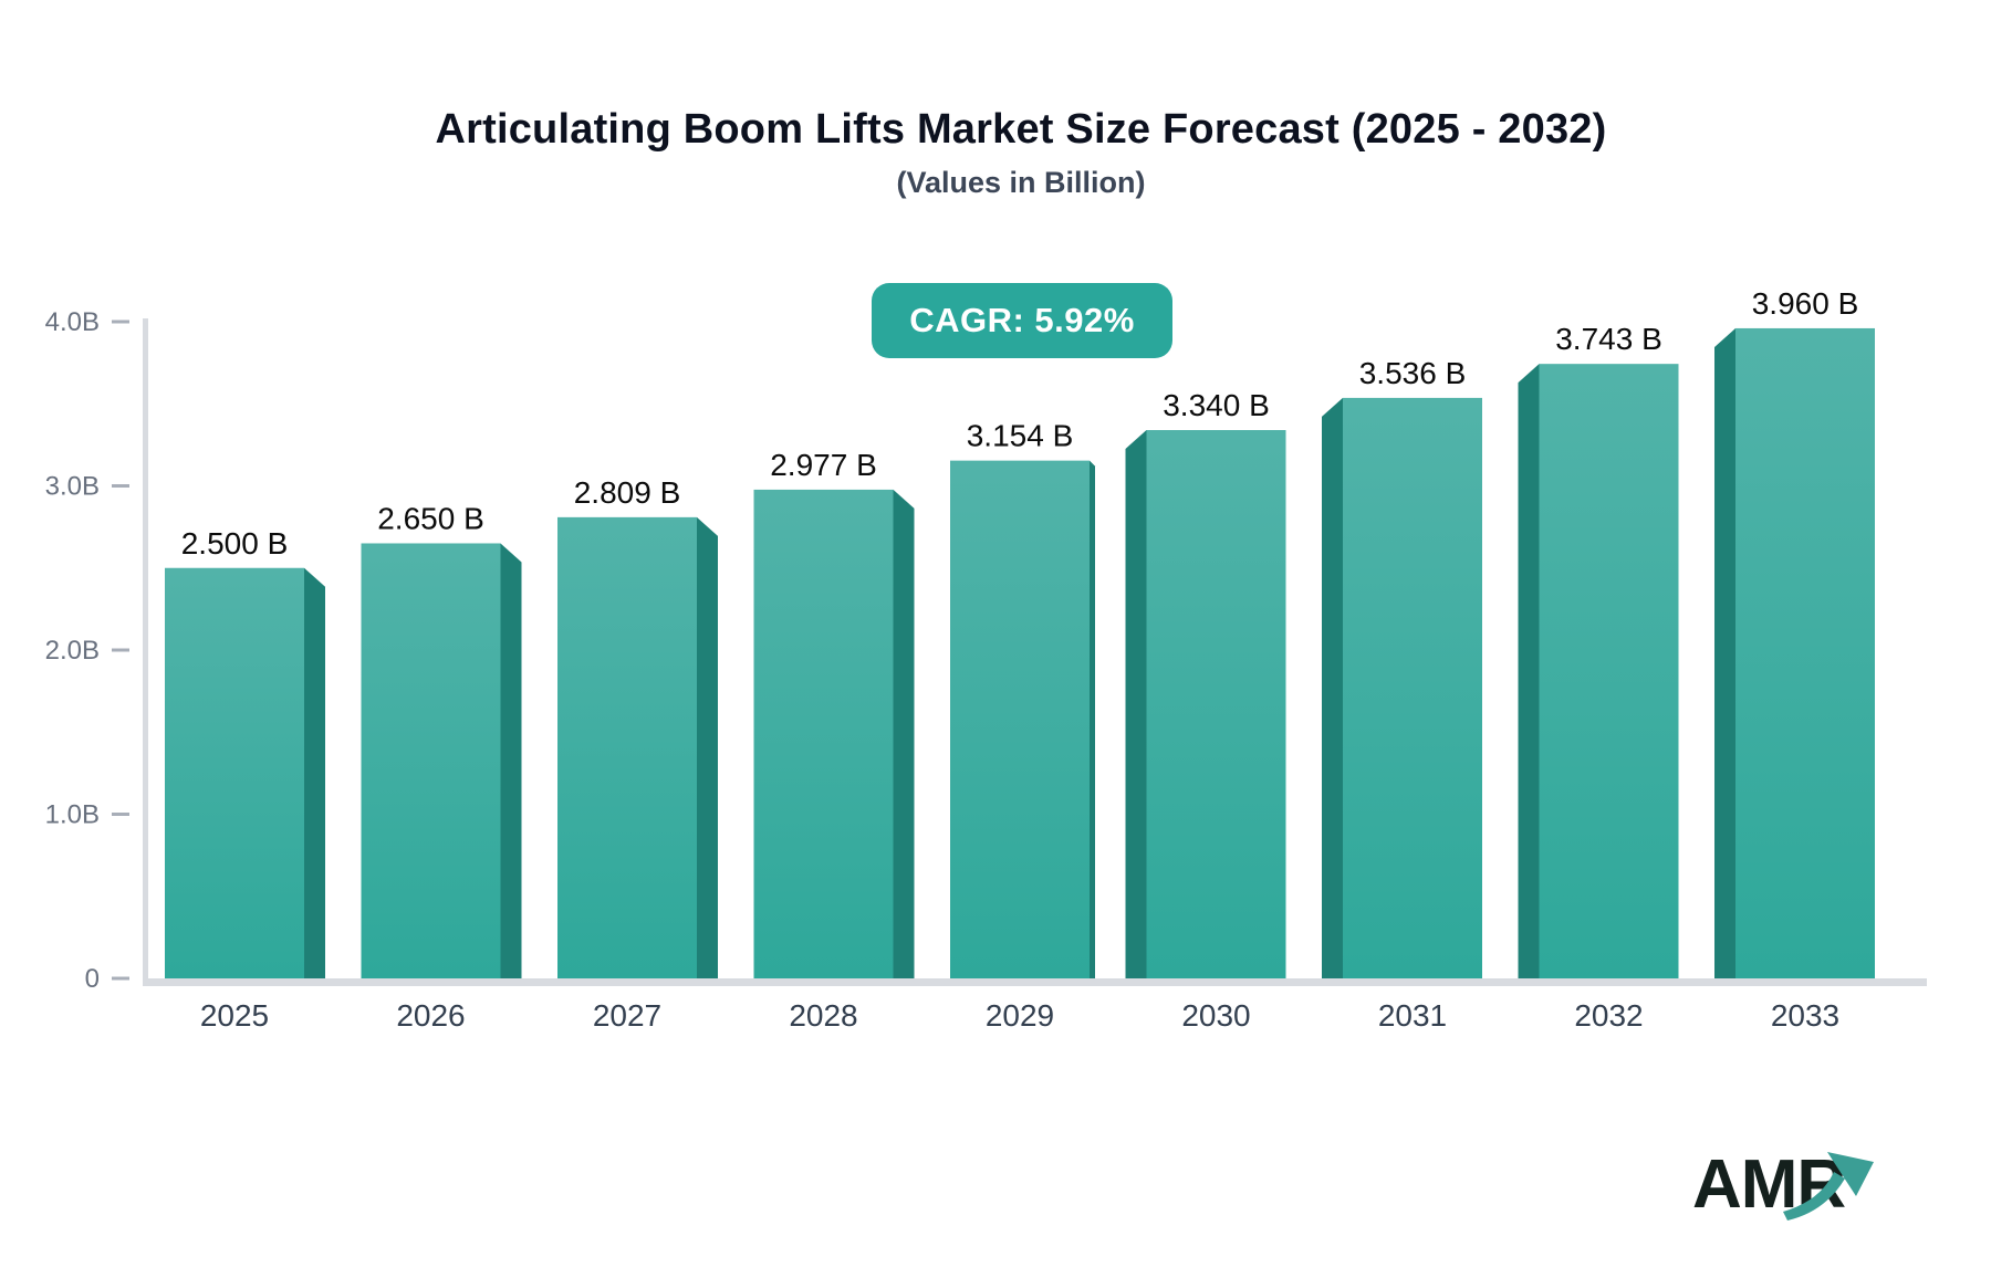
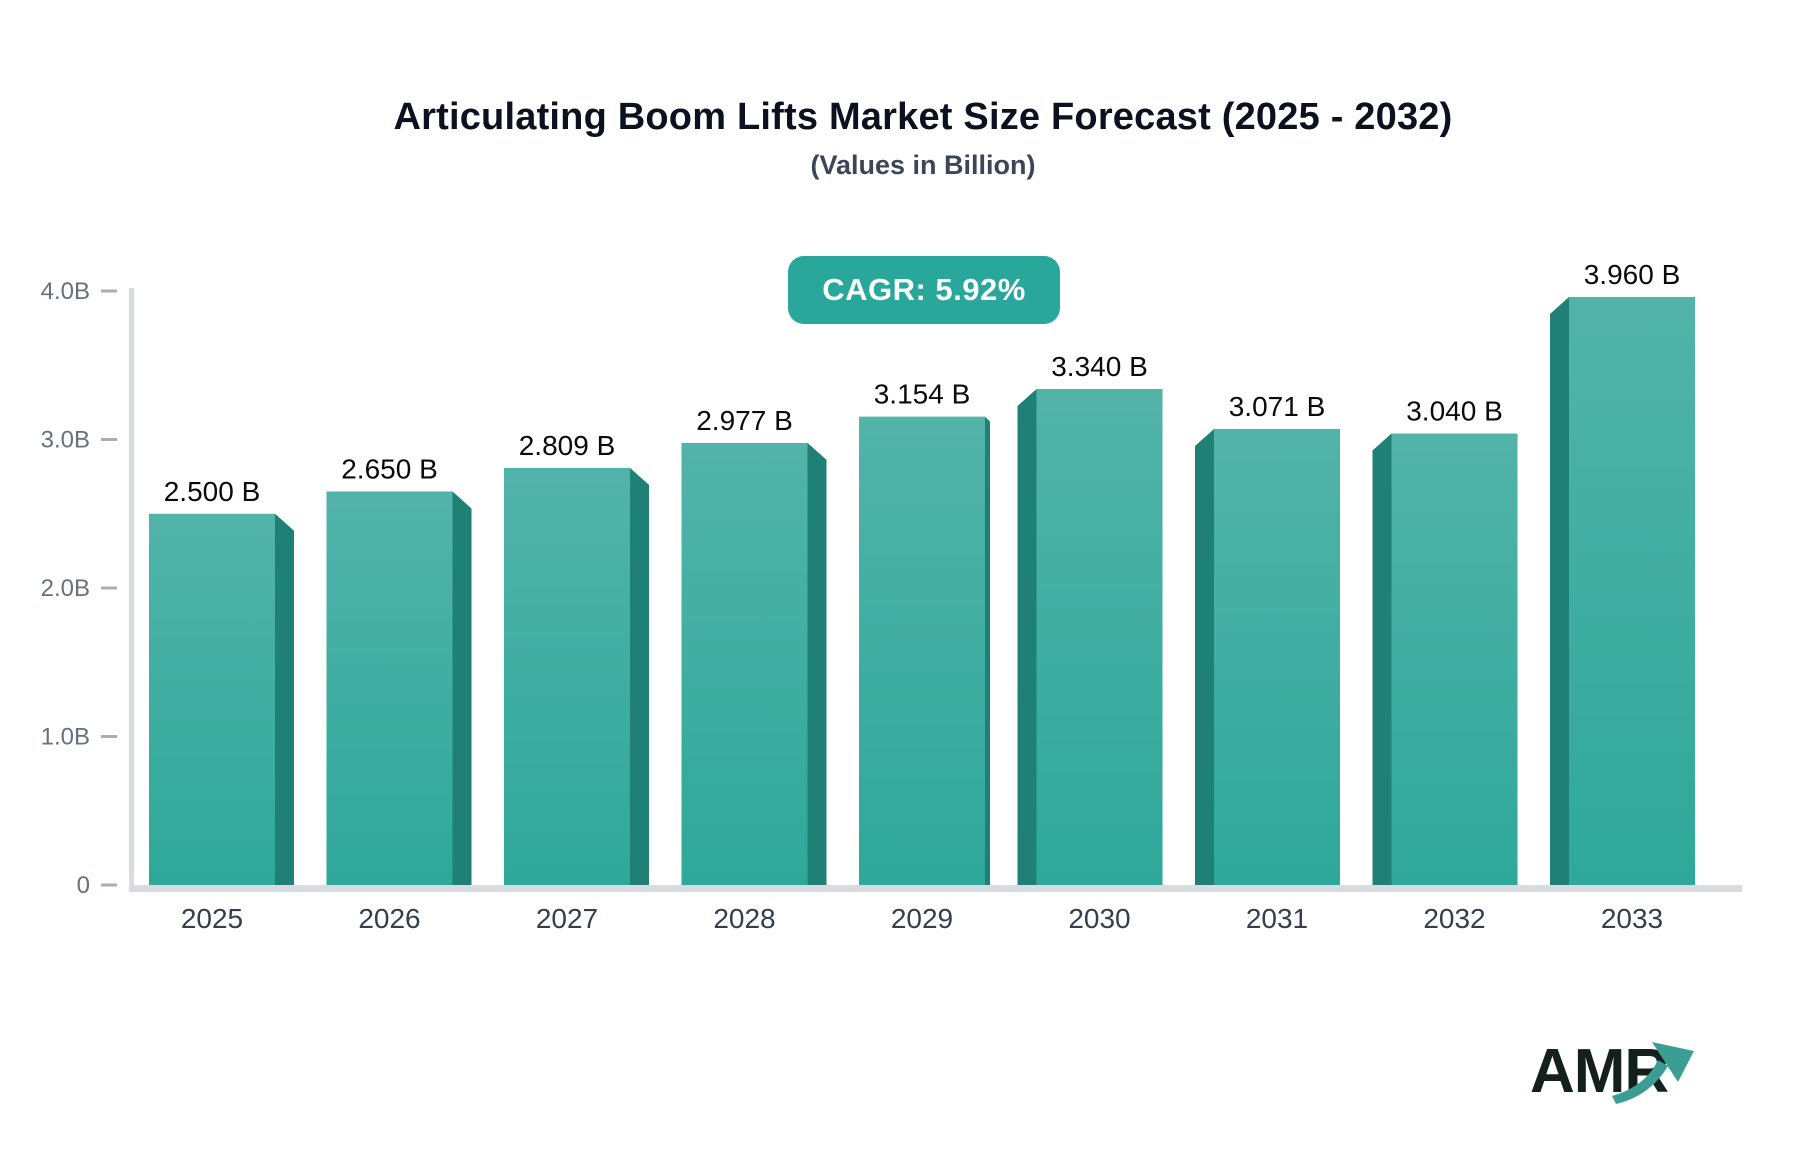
2031: 3.536 -> 3.071
2032: 3.743 -> 3.040
